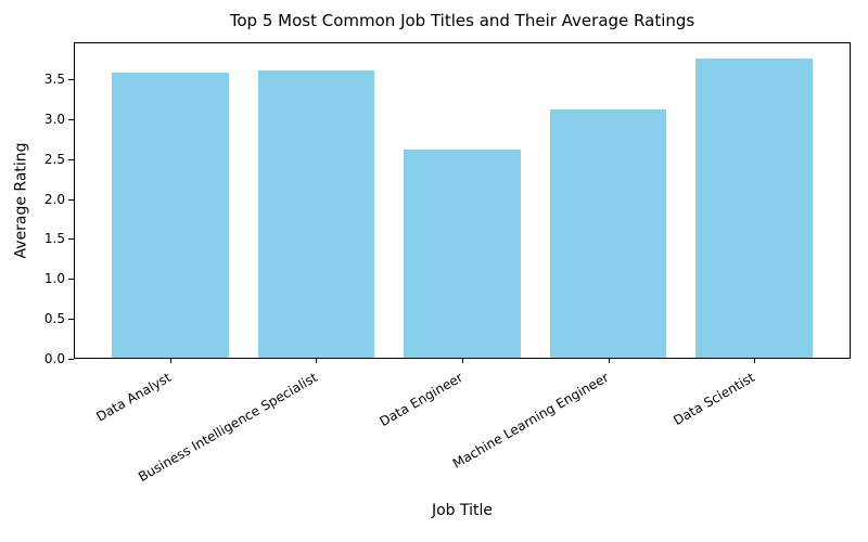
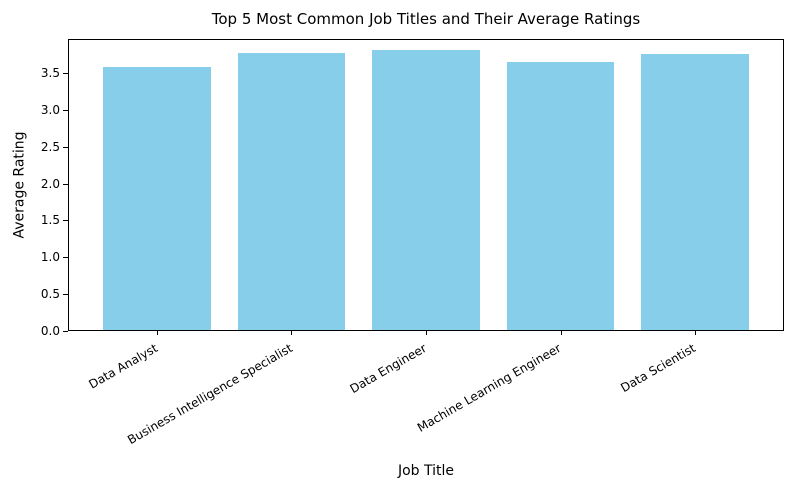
Business Intelligence Specialist: 3.6 -> 3.8
Data Engineer: 2.6 -> 3.8
Machine Learning Engineer: 3.1 -> 3.6
